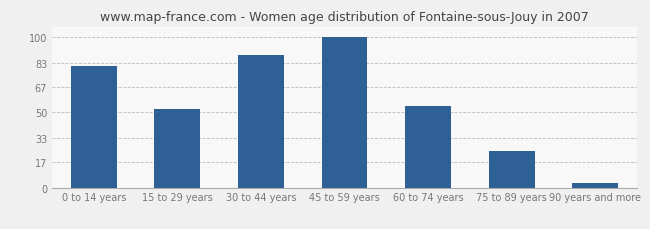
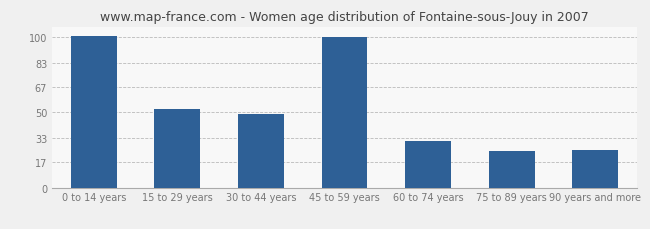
0 to 14 years: 81 -> 101
30 to 44 years: 88 -> 49
60 to 74 years: 54 -> 31
90 years and more: 3 -> 25
